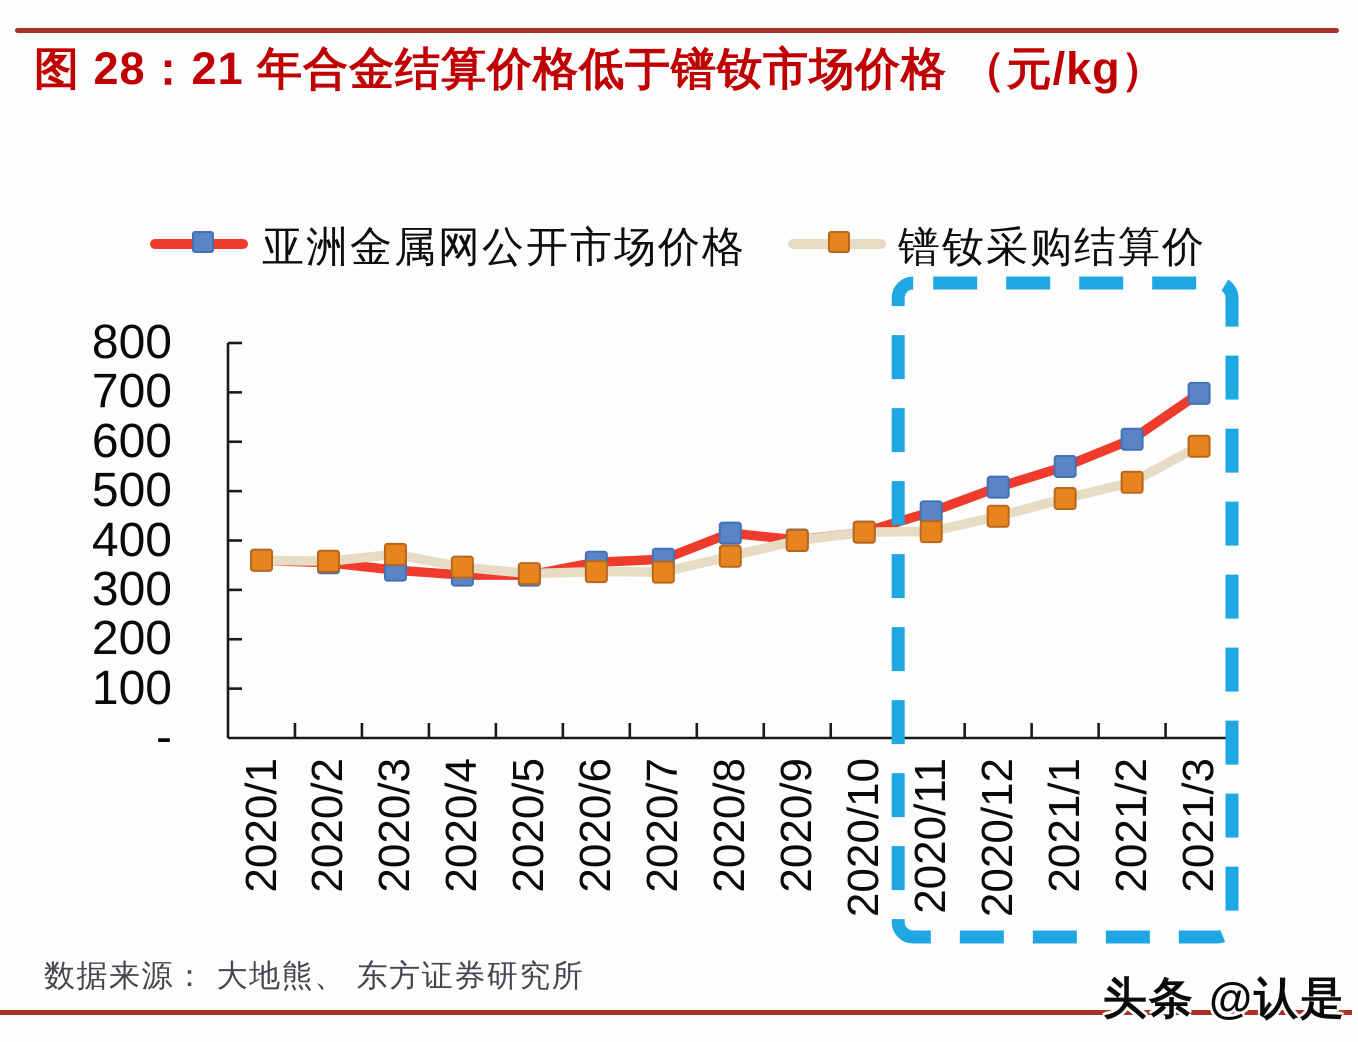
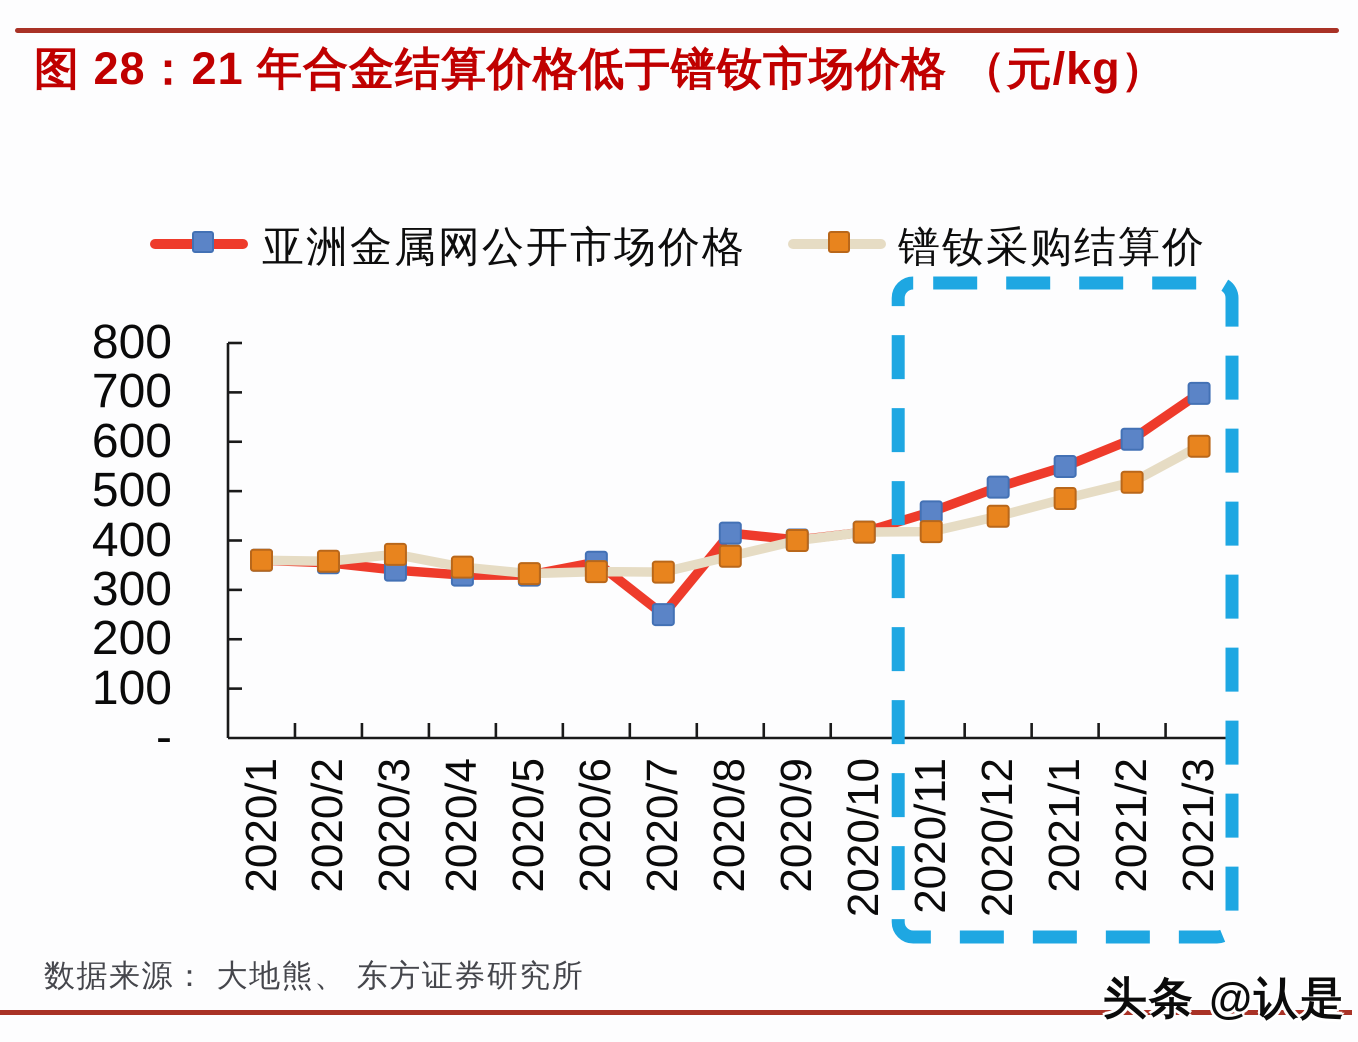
亚洲金属网公开市场价格/2020/7: 360 -> 250
